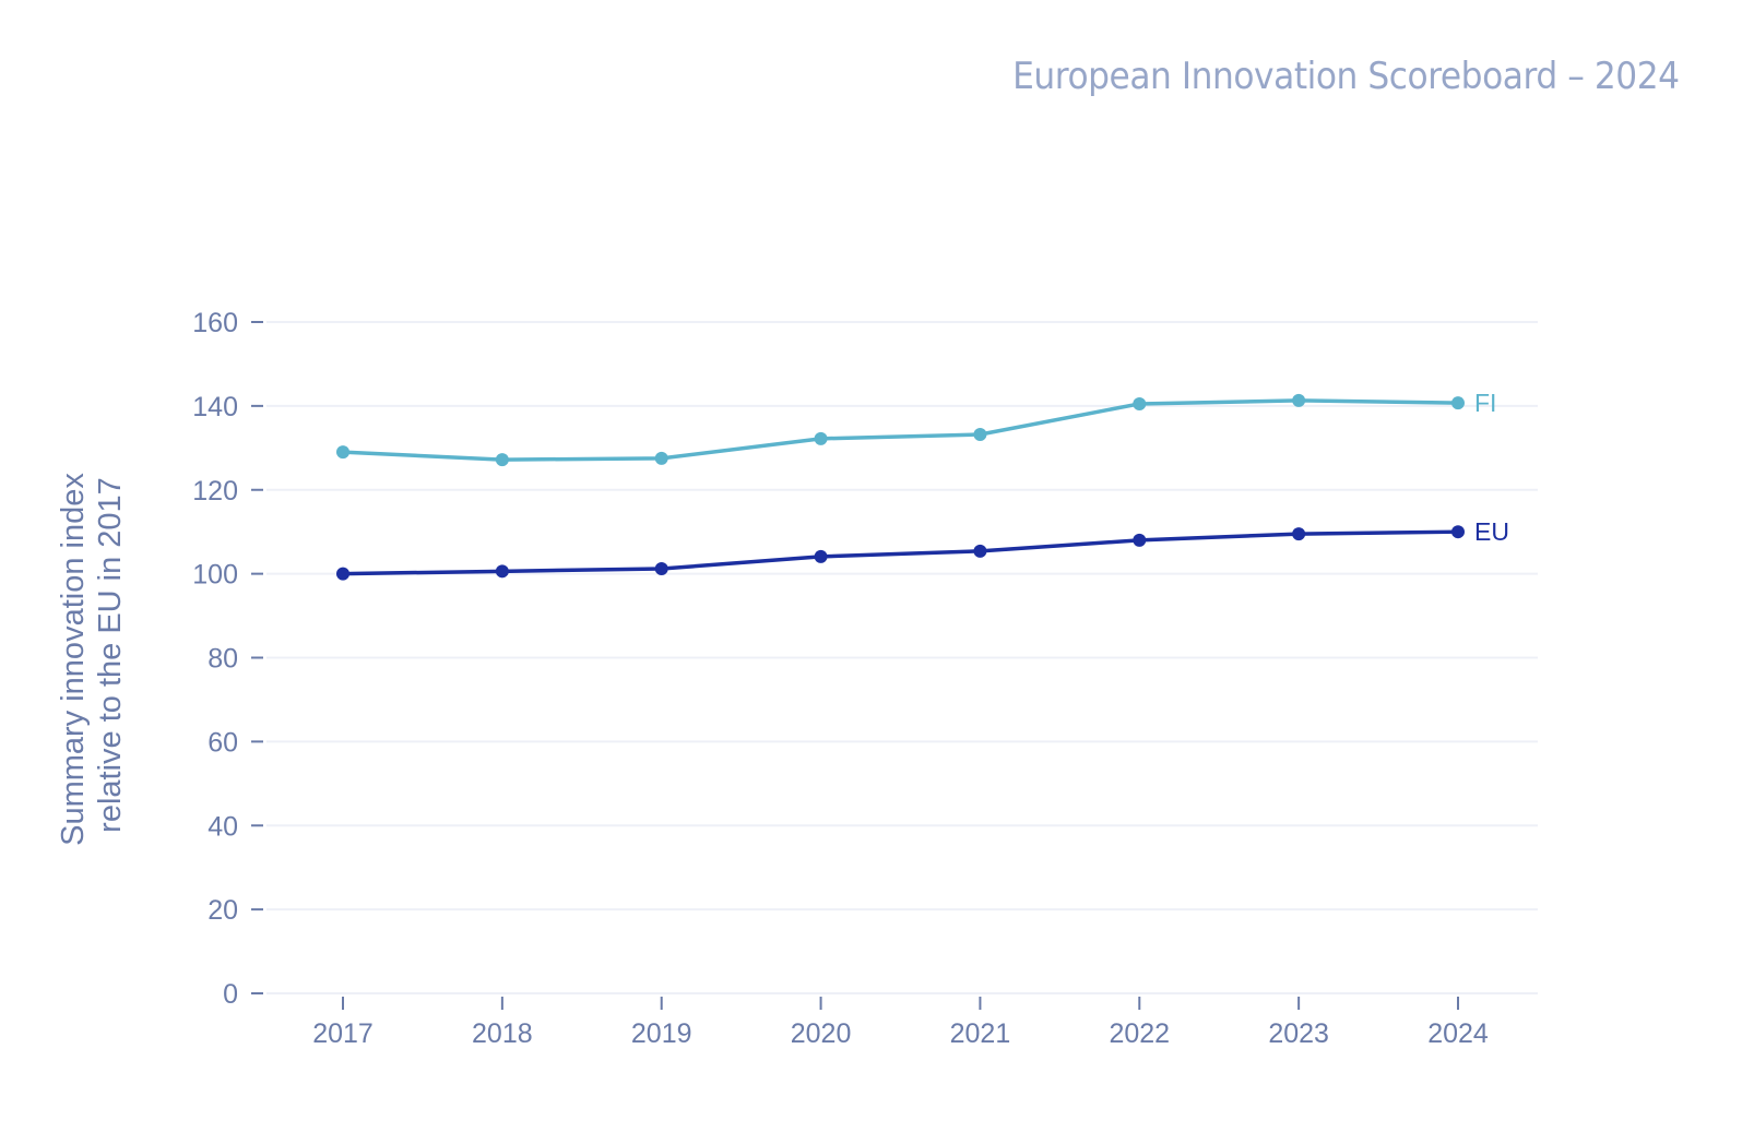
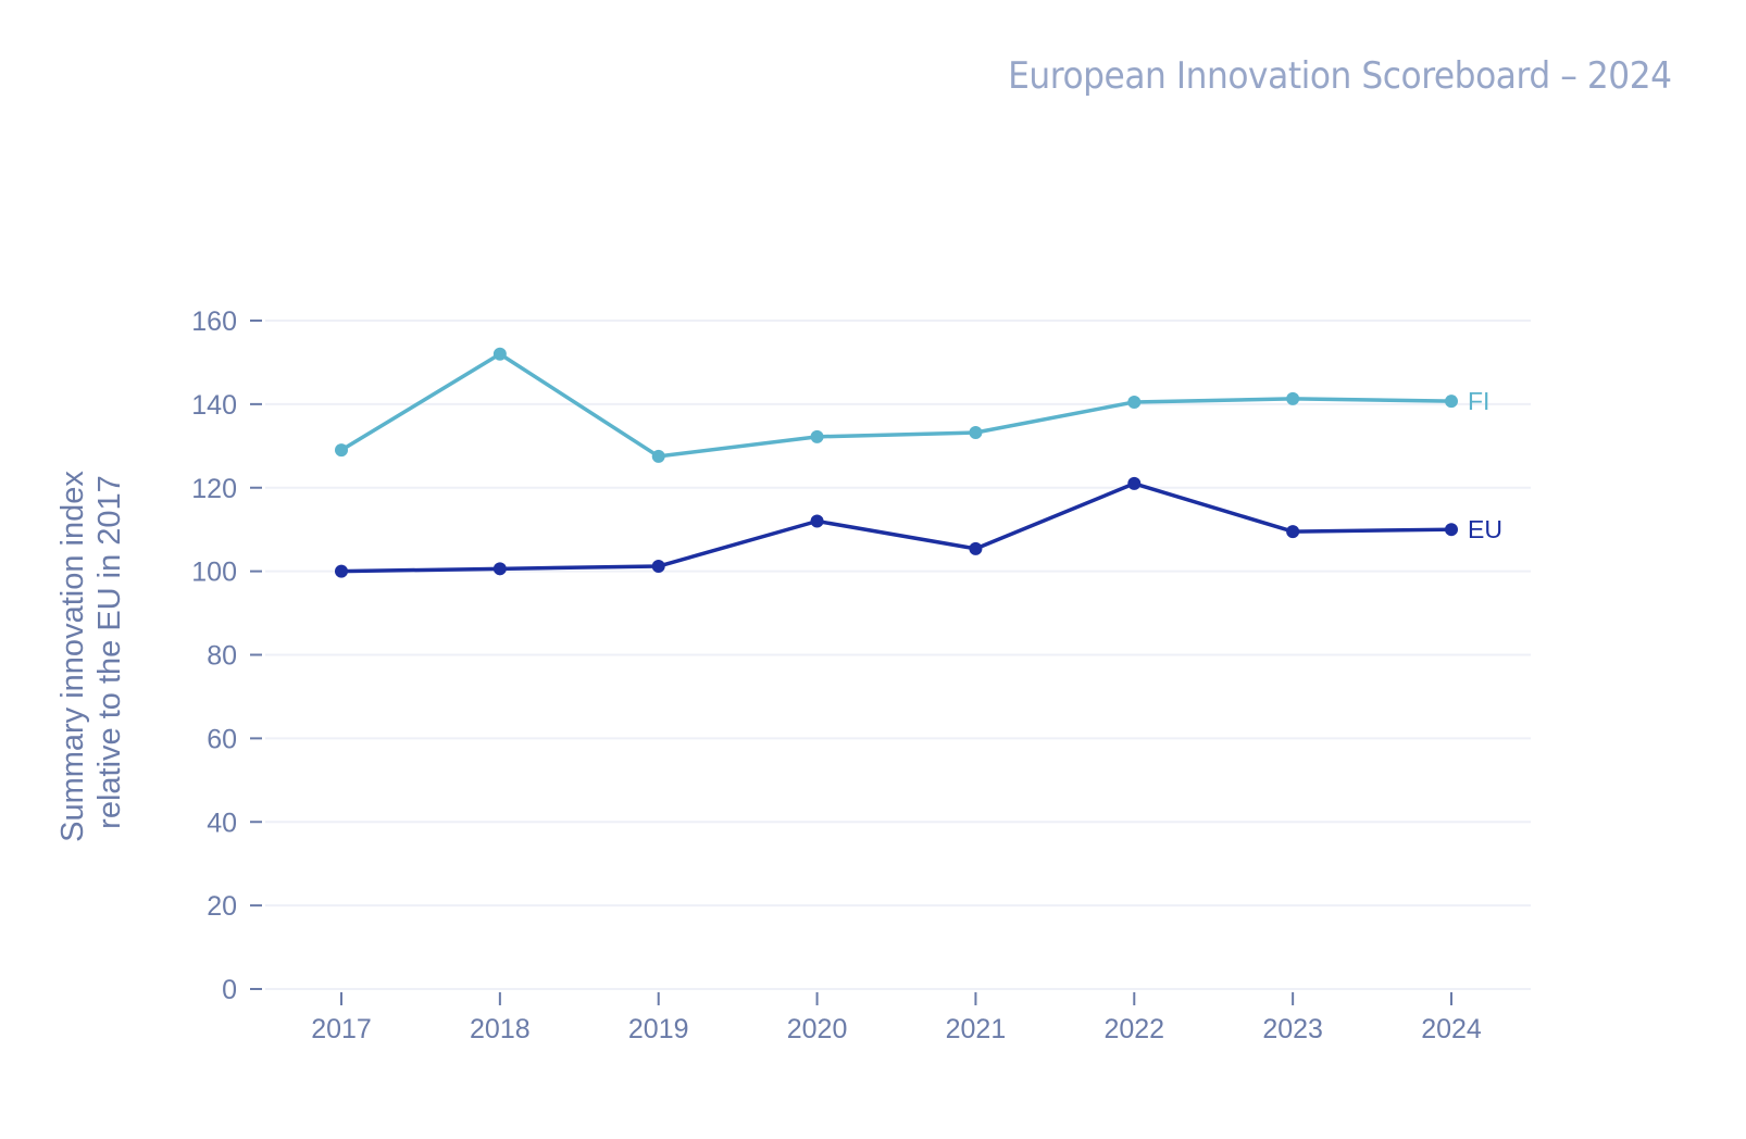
FI/2018: 127 -> 152
EU/2020: 104 -> 112
EU/2022: 108 -> 121
